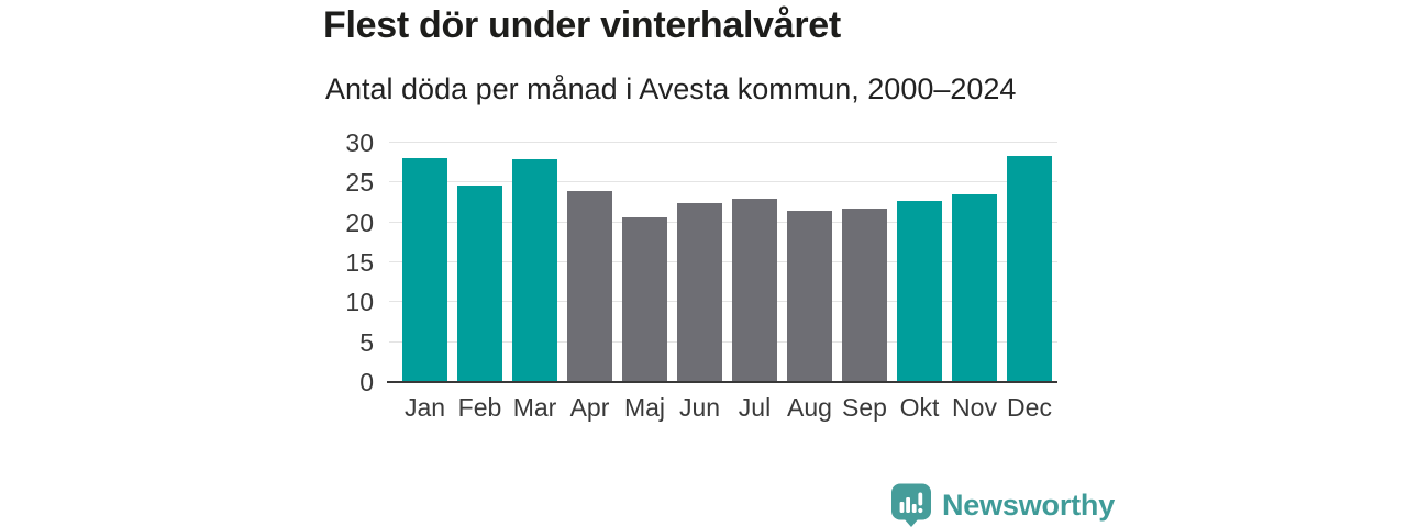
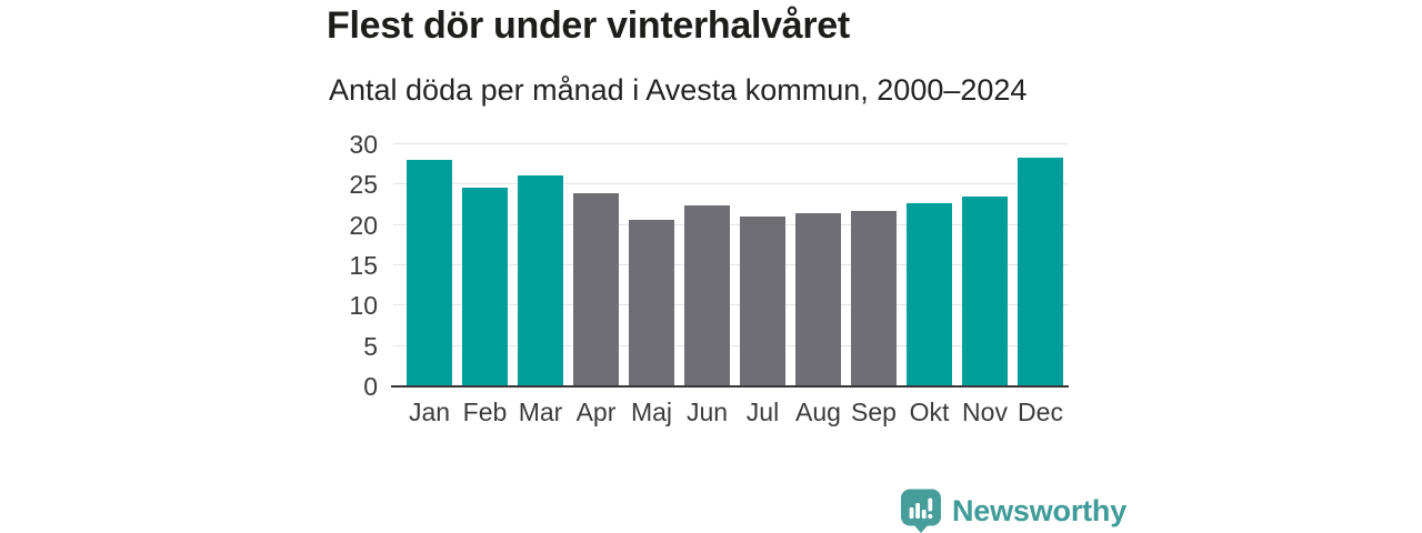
Mar: 28 -> 26
Jul: 23 -> 21
